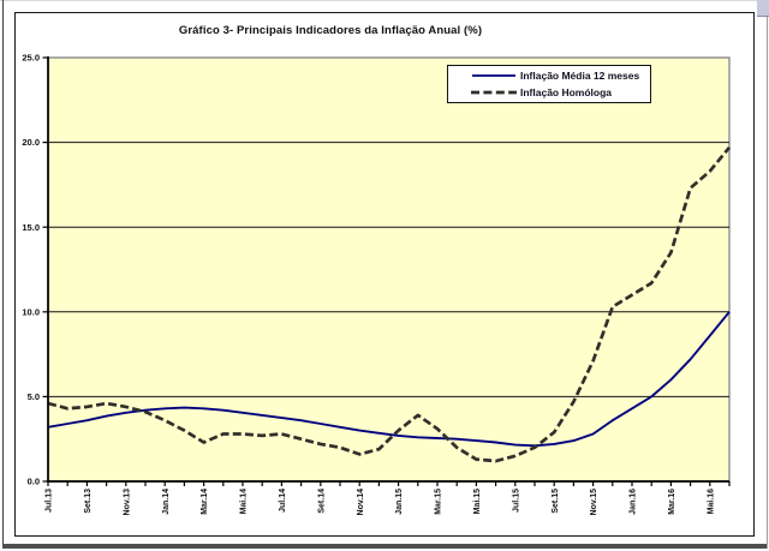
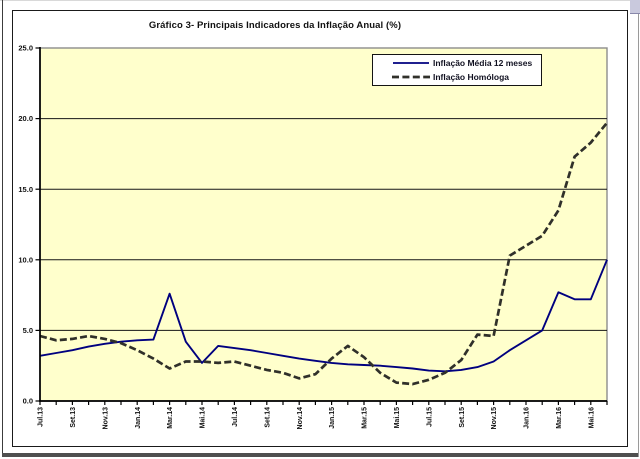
Inflação Média 12 meses/Mar.14: 4.3 -> 7.6
Inflação Média 12 meses/Mai.14: 4.0 -> 2.7
Inflação Homóloga/Nov.15: 7.1 -> 4.6
Inflação Média 12 meses/Mar.16: 6.0 -> 7.7
Inflação Média 12 meses/Mai.16: 8.6 -> 7.2
